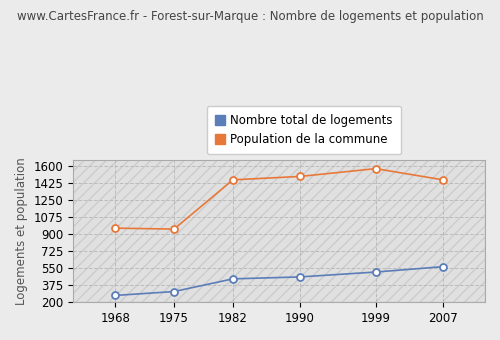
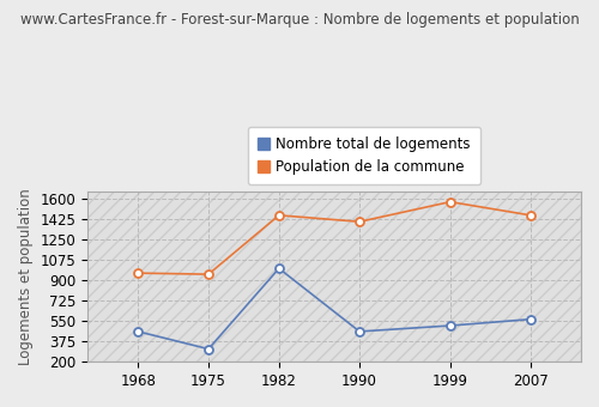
Nombre total de logements/1968: 270 -> 460
Nombre total de logements/1982: 440 -> 1000
Population de la commune/1990: 1490 -> 1400
